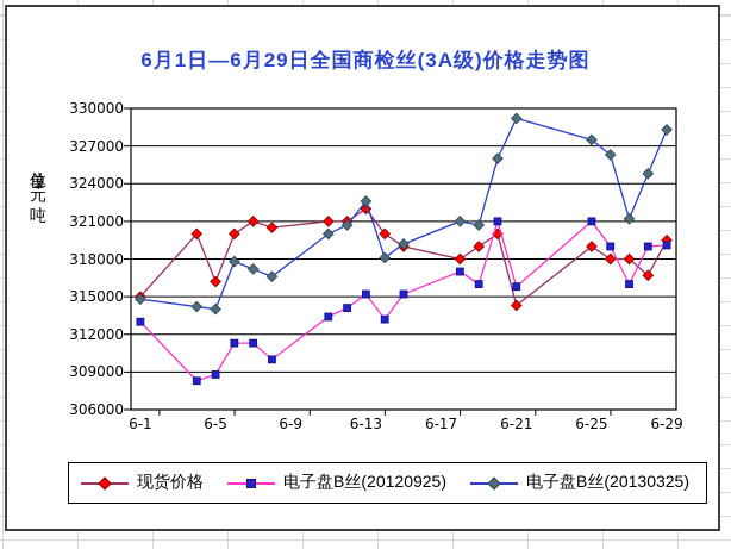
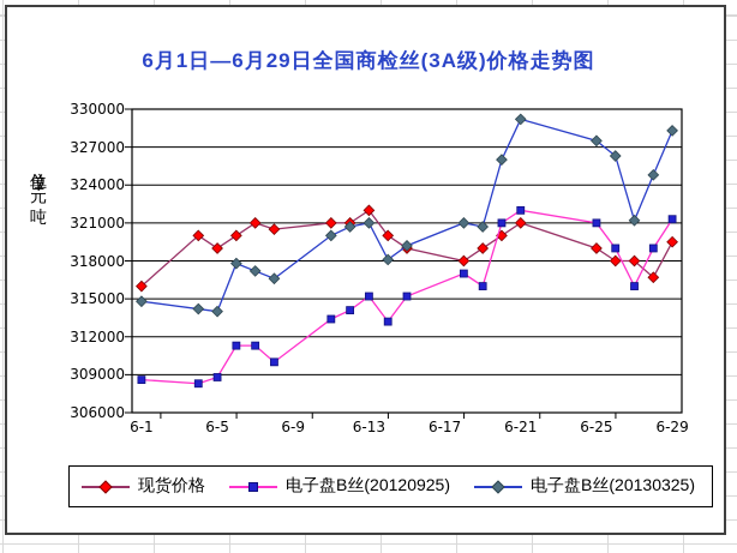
现货价格/6-1: 315000 -> 316000
电子盘B丝(20120925)/6-1: 313000 -> 308600
现货价格/6-5: 316200 -> 319000
电子盘B丝(20130325)/6-13: 322600 -> 321000
现货价格/6-21: 314300 -> 321000
电子盘B丝(20120925)/6-21: 315800 -> 322000
电子盘B丝(20120925)/6-29: 319100 -> 321300
